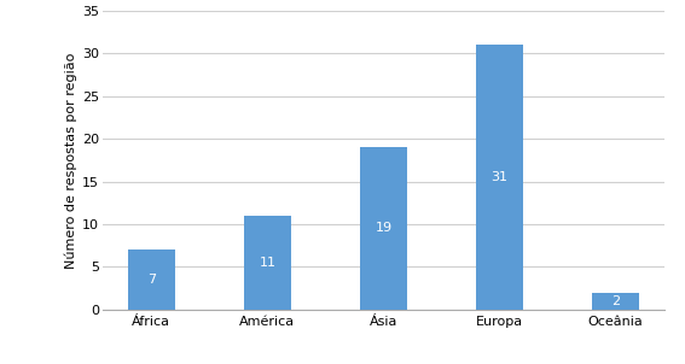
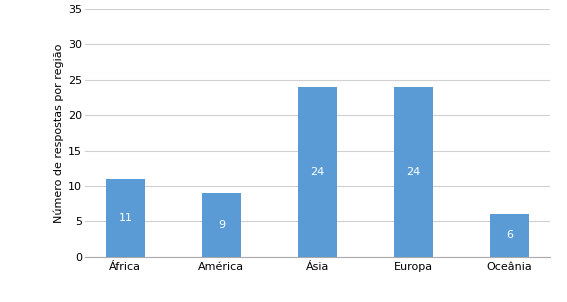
África: 7 -> 11
América: 11 -> 9
Ásia: 19 -> 24
Europa: 31 -> 24
Oceânia: 2 -> 6
